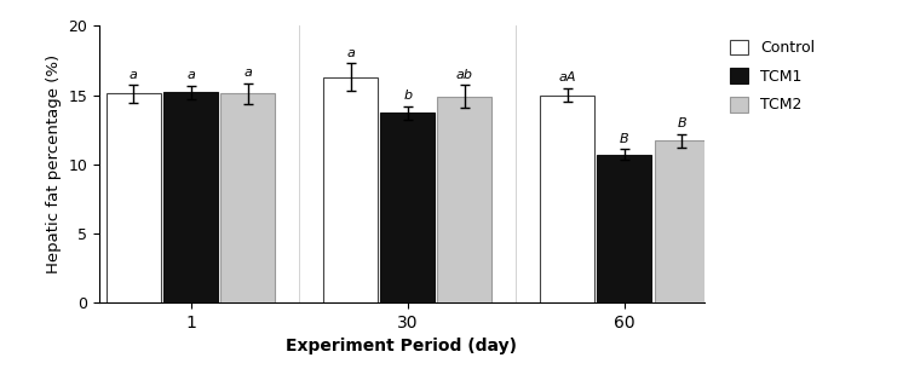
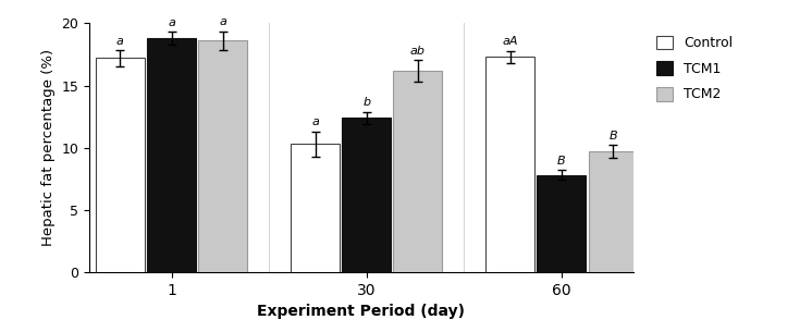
Control/1: 15.1 -> 17.2
TCM1/1: 15.2 -> 18.8
TCM2/1: 15.1 -> 18.6
Control/30: 16.3 -> 10.3
TCM1/30: 13.7 -> 12.4
TCM2/30: 14.9 -> 16.2
Control/60: 15.0 -> 17.3
TCM1/60: 10.7 -> 7.8
TCM2/60: 11.7 -> 9.7
